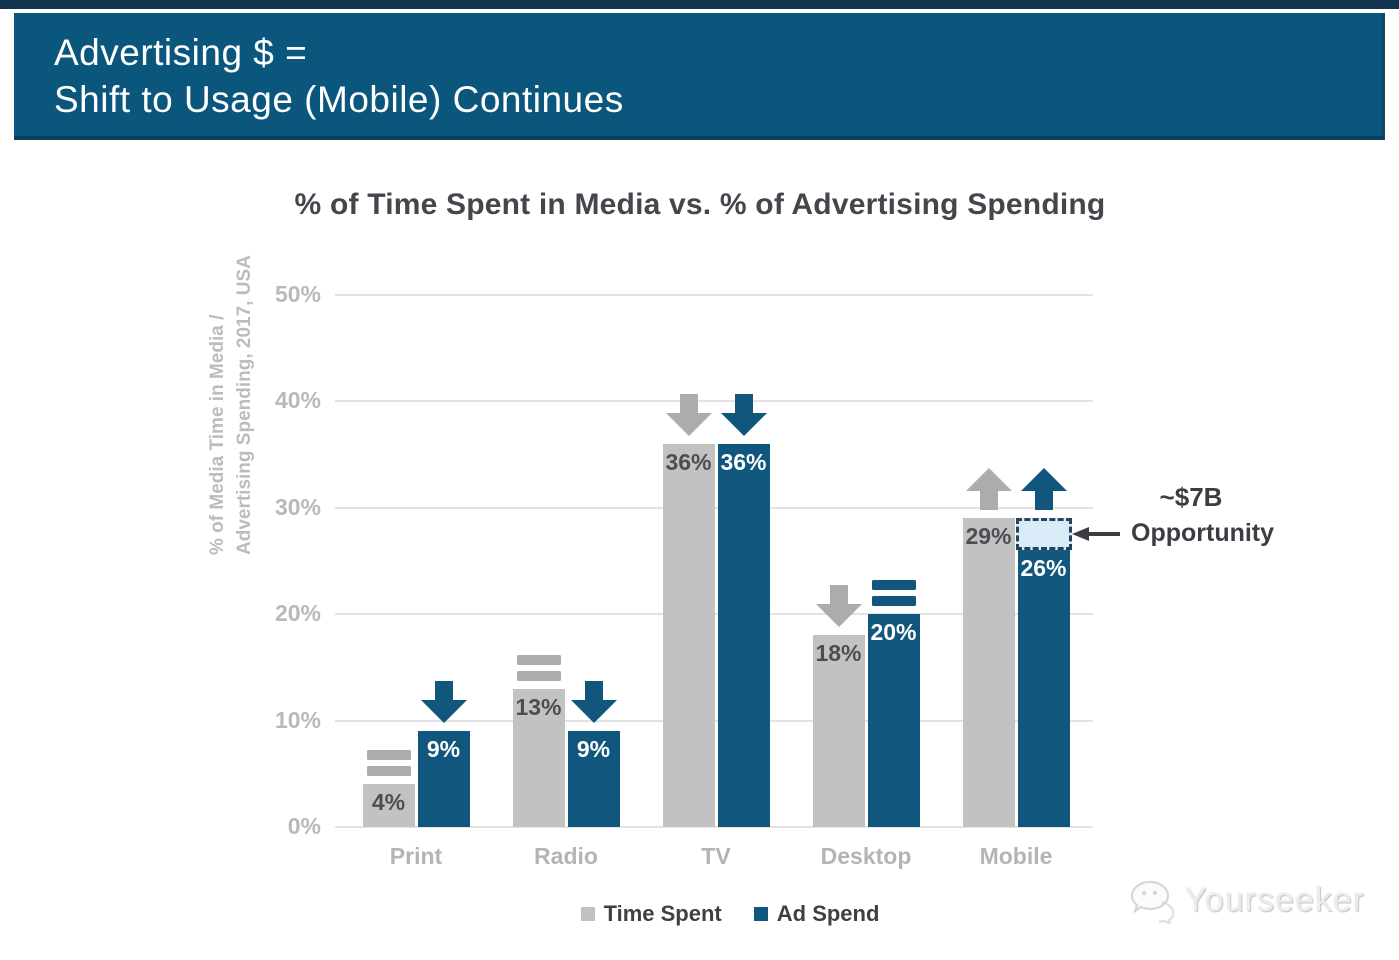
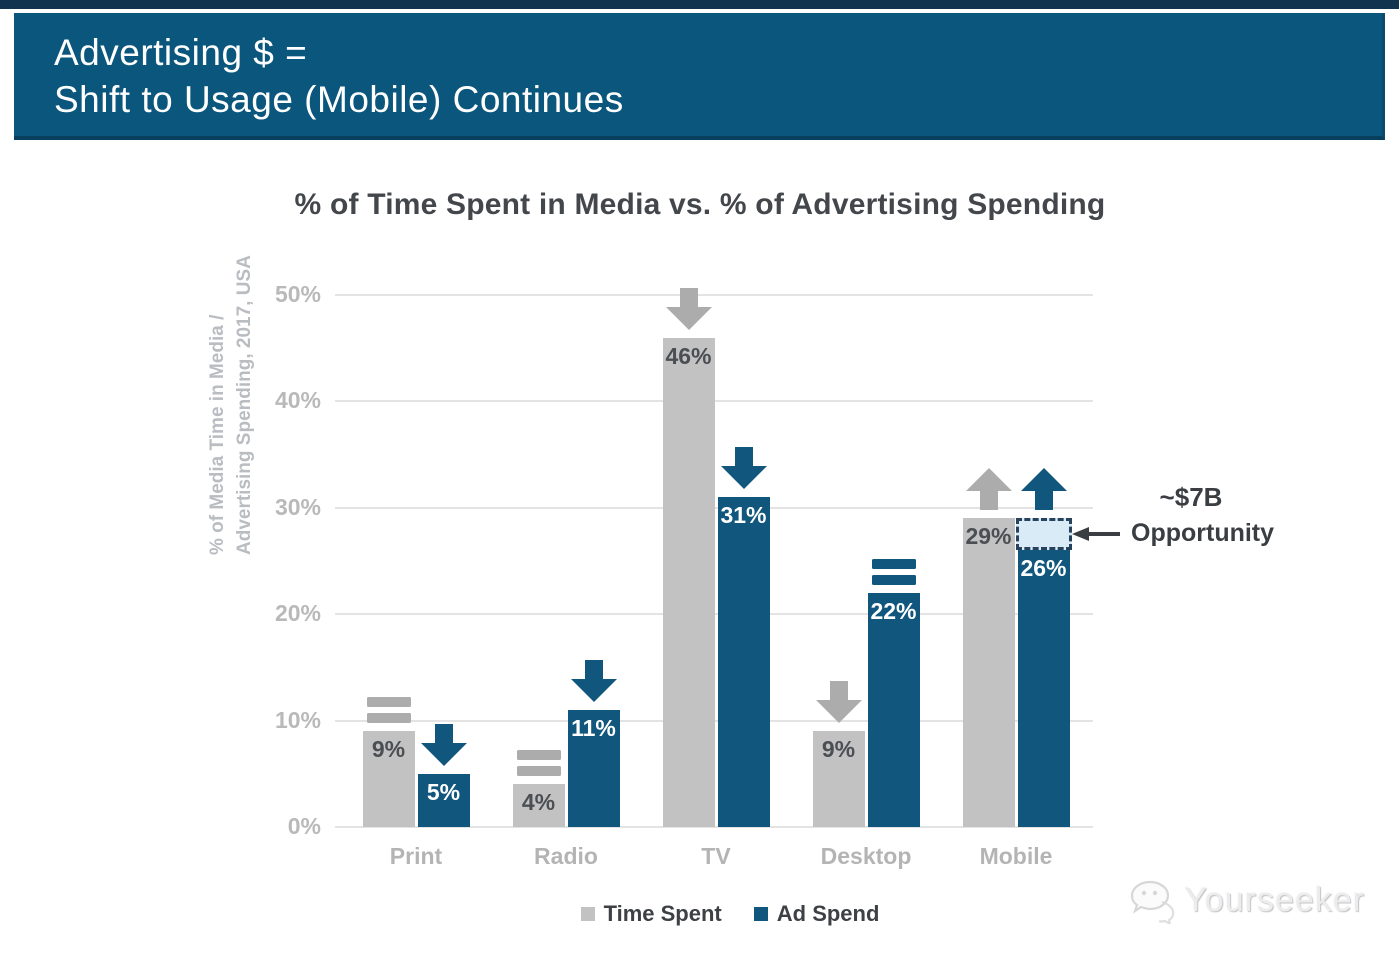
Time Spent/Print: 4% -> 9%
Ad Spend/Print: 9% -> 5%
Time Spent/Radio: 13% -> 4%
Ad Spend/Radio: 9% -> 11%
Time Spent/TV: 36% -> 46%
Ad Spend/TV: 36% -> 31%
Time Spent/Desktop: 18% -> 9%
Ad Spend/Desktop: 20% -> 22%
